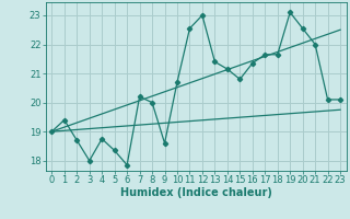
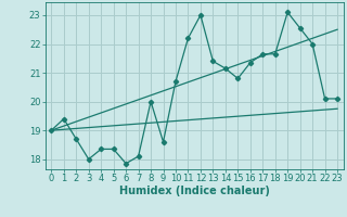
4: 18.75 -> 18.35
7: 20.20 -> 18.10
11: 22.55 -> 22.20
